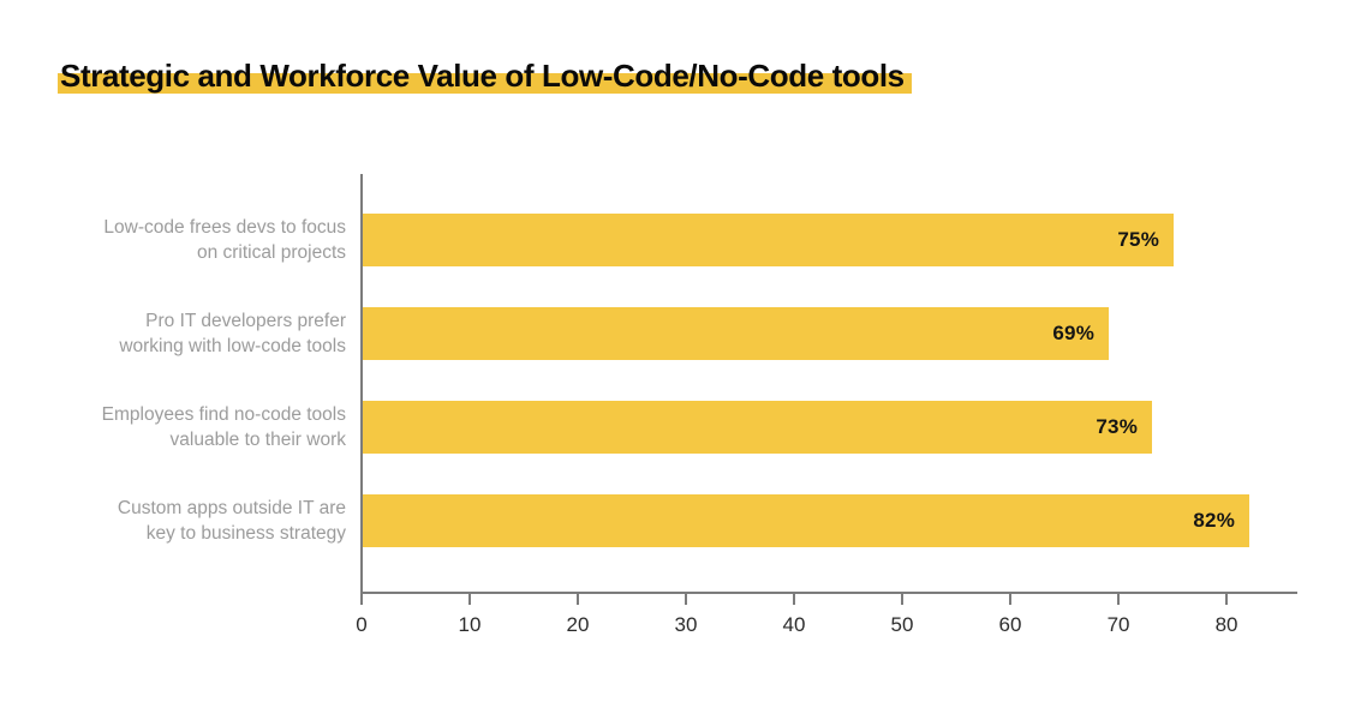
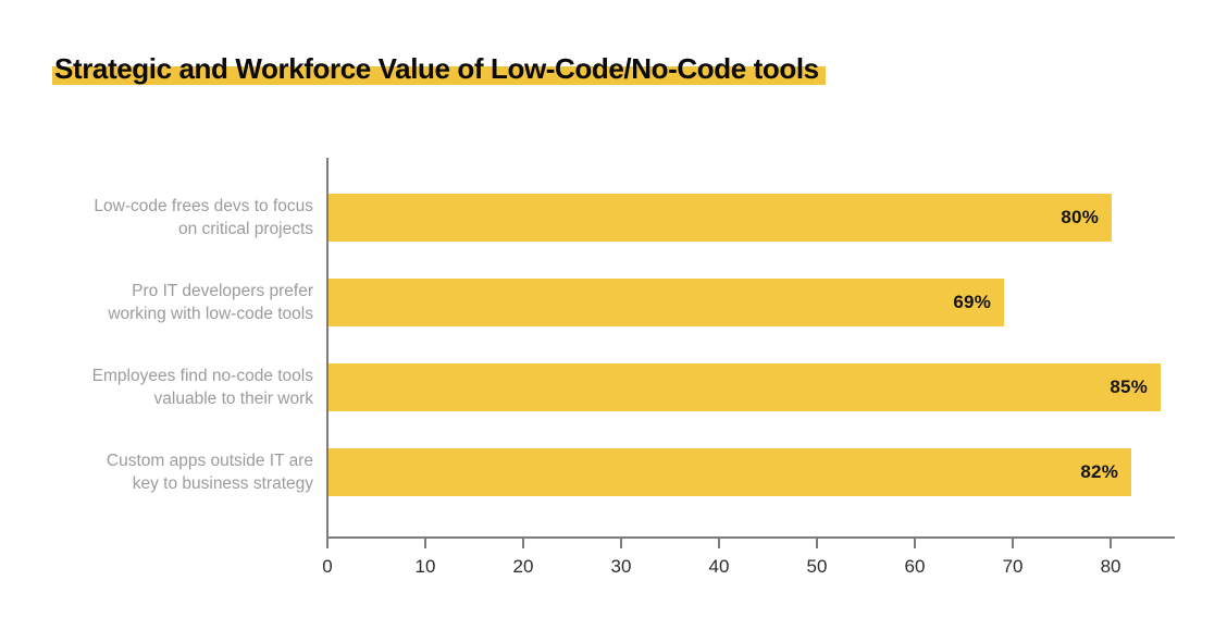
Low-code frees devs to focus on critical projects: 75% -> 80%
Employees find no-code tools valuable to their work: 73% -> 85%
